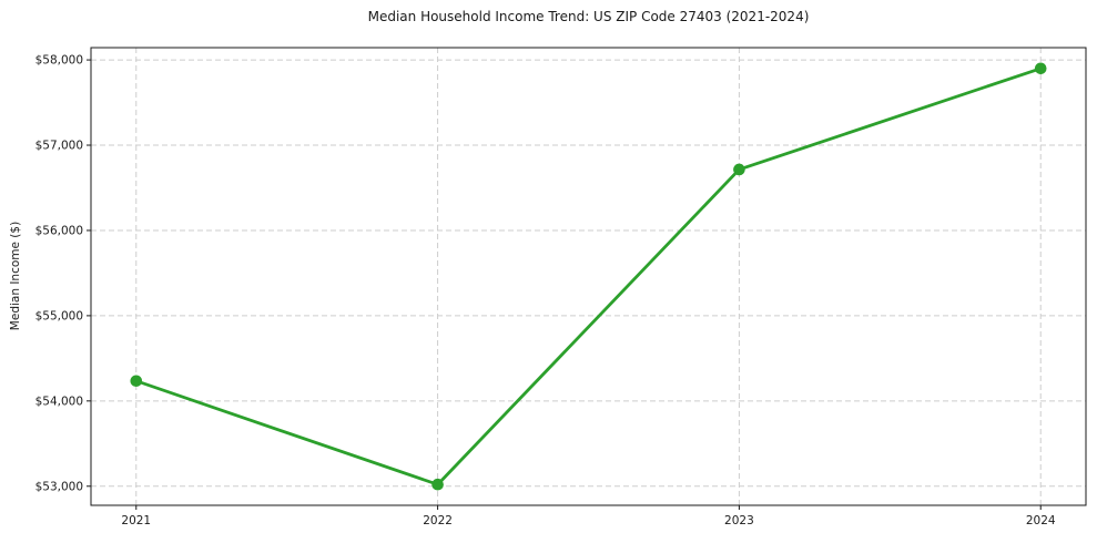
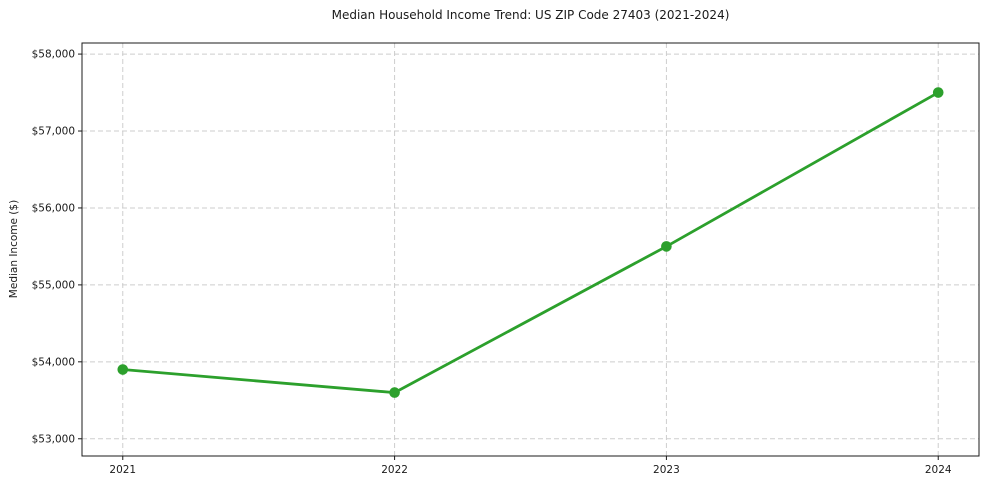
2021: $54200 -> $53900
2022: $53000 -> $53600
2023: $56700 -> $55500
2024: $57900 -> $57500
